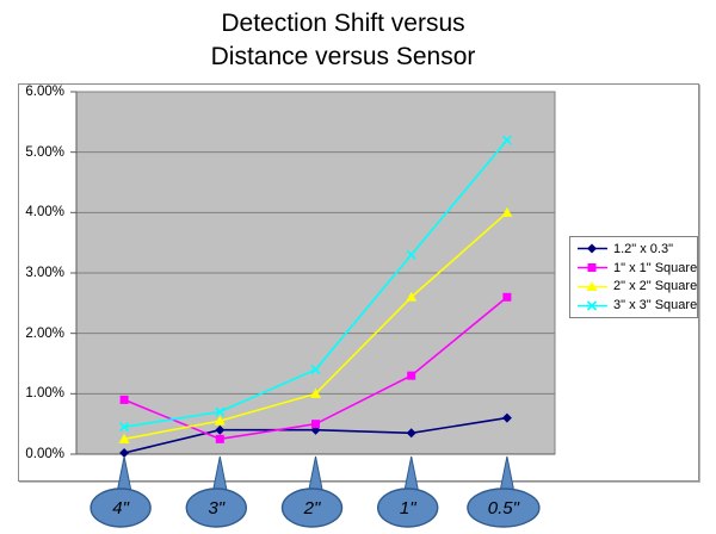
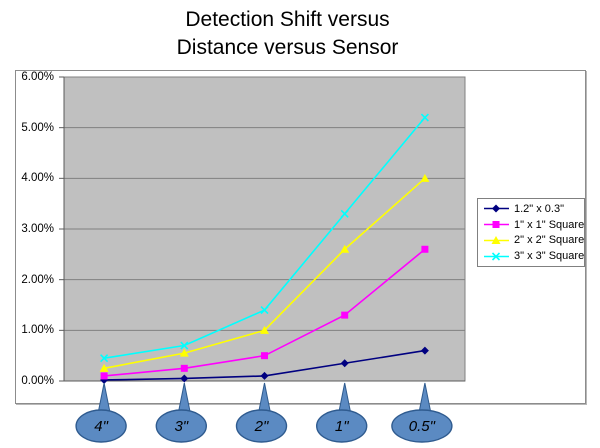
1" x 1" Square/4": 0.9% -> 0.1%
1.2" x 0.3"/3": 0.4% -> 0.1%
1.2" x 0.3"/2": 0.4% -> 0.1%
